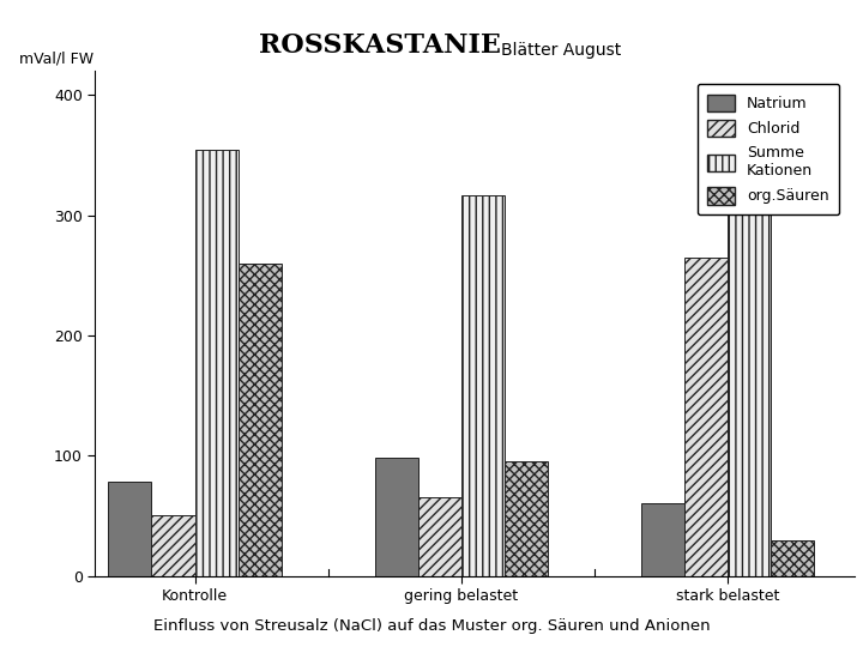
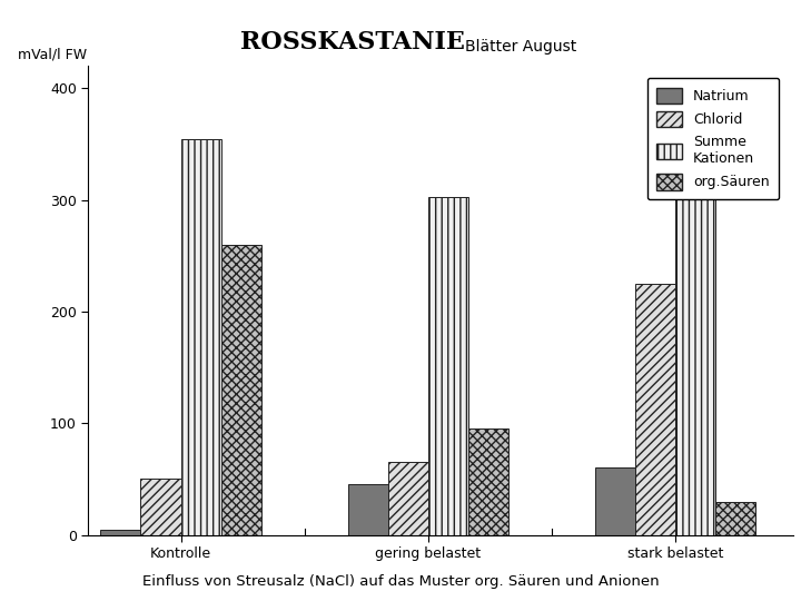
Natrium/Kontrolle: 78 -> 5
Natrium/gering belastet: 98 -> 45
Summe Kationen/gering belastet: 317 -> 303
Chlorid/stark belastet: 265 -> 225
